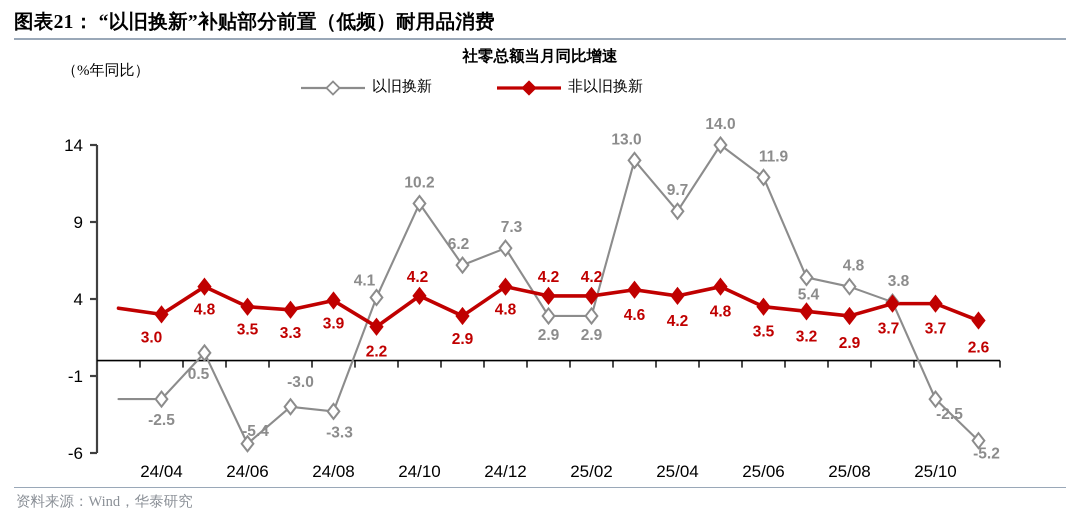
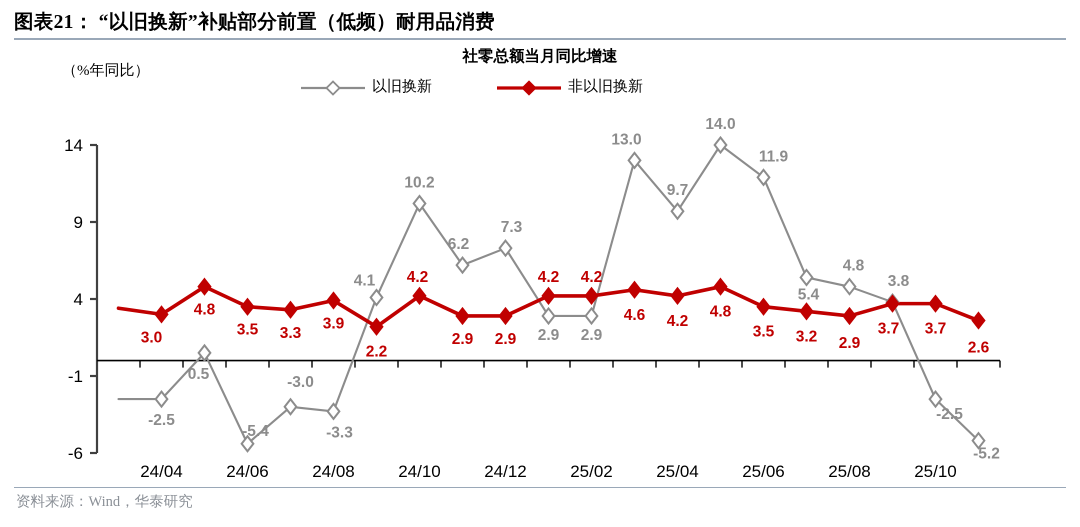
非以旧换新/24/12: 4.8 -> 2.9
